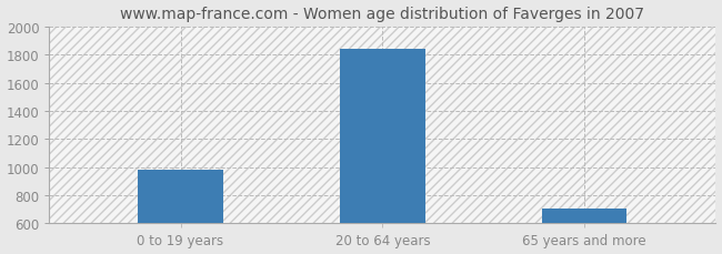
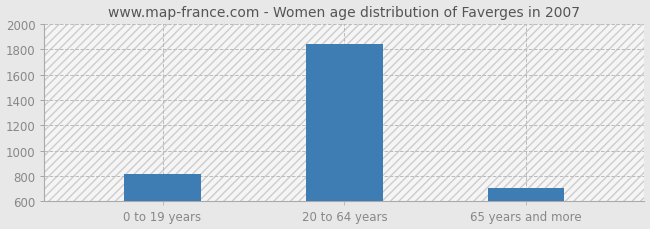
0 to 19 years: 980 -> 820
